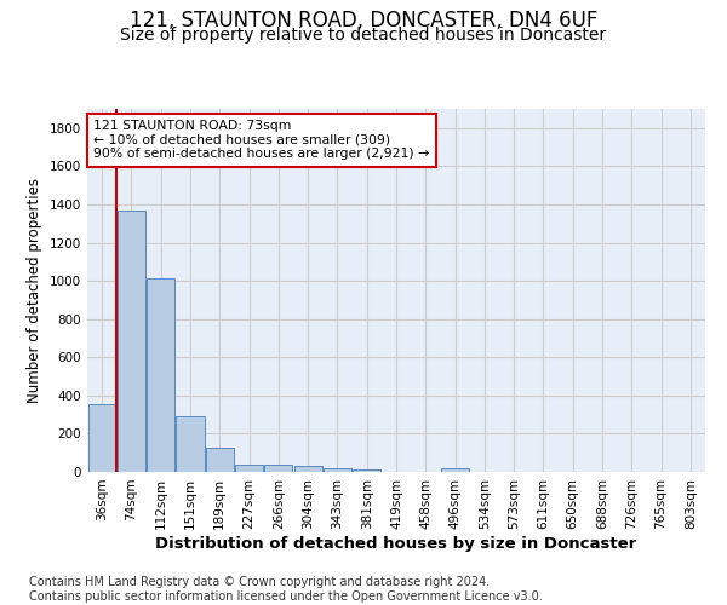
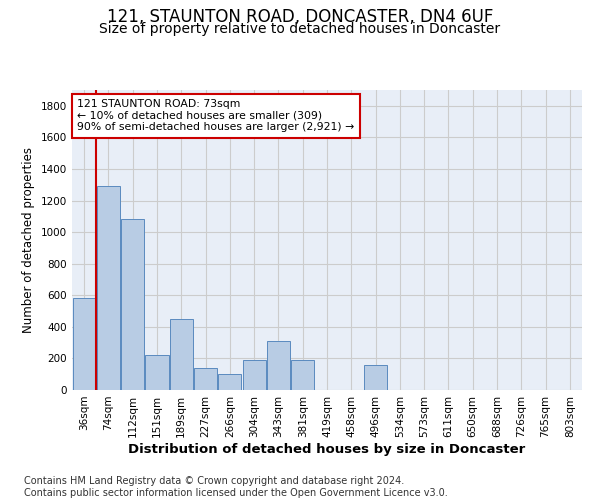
36sqm: 360 -> 580
74sqm: 1370 -> 1290
112sqm: 1020 -> 1080
151sqm: 290 -> 220
189sqm: 120 -> 450
227sqm: 40 -> 140
266sqm: 40 -> 100
304sqm: 30 -> 190
343sqm: 20 -> 310
381sqm: 20 -> 190
496sqm: 20 -> 160
